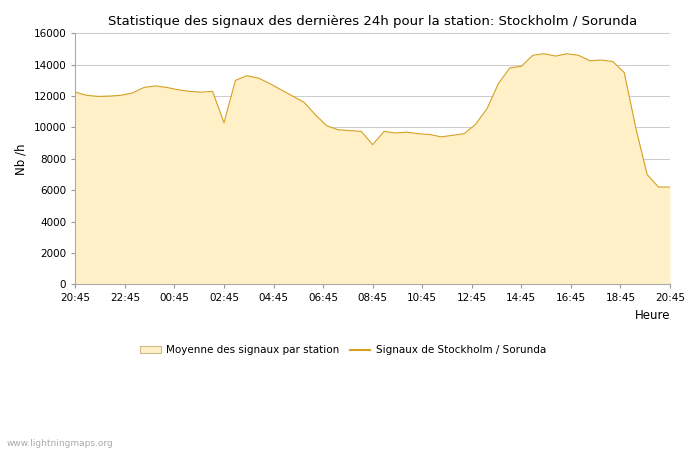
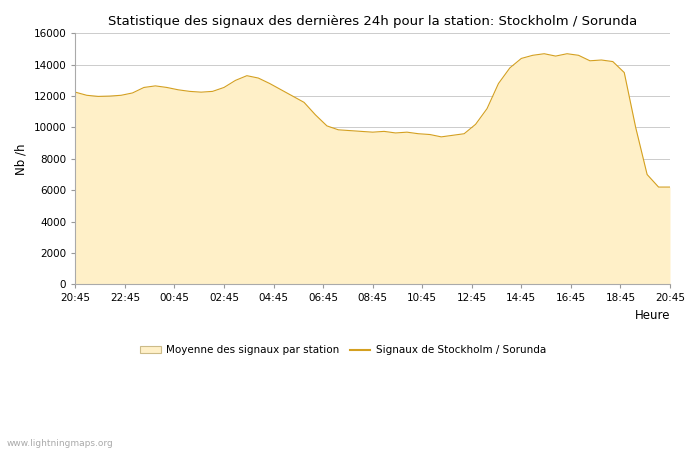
02:45: 10300 -> 12600
08:45: 8900 -> 9700
14:45: 13900 -> 14400
